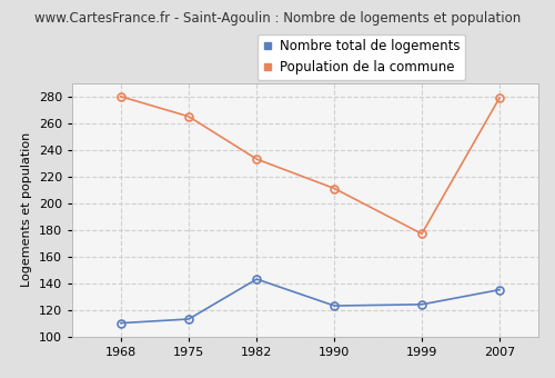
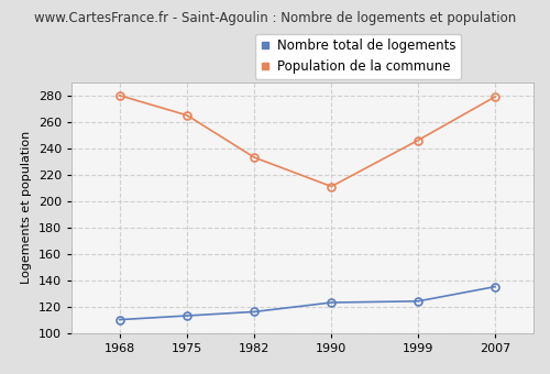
Nombre total de logements/1982: 143 -> 116
Population de la commune/1999: 177 -> 246
